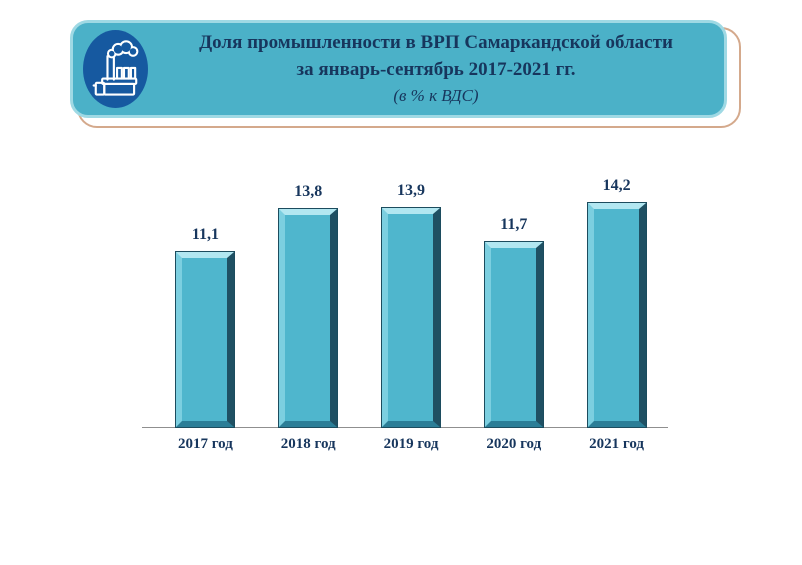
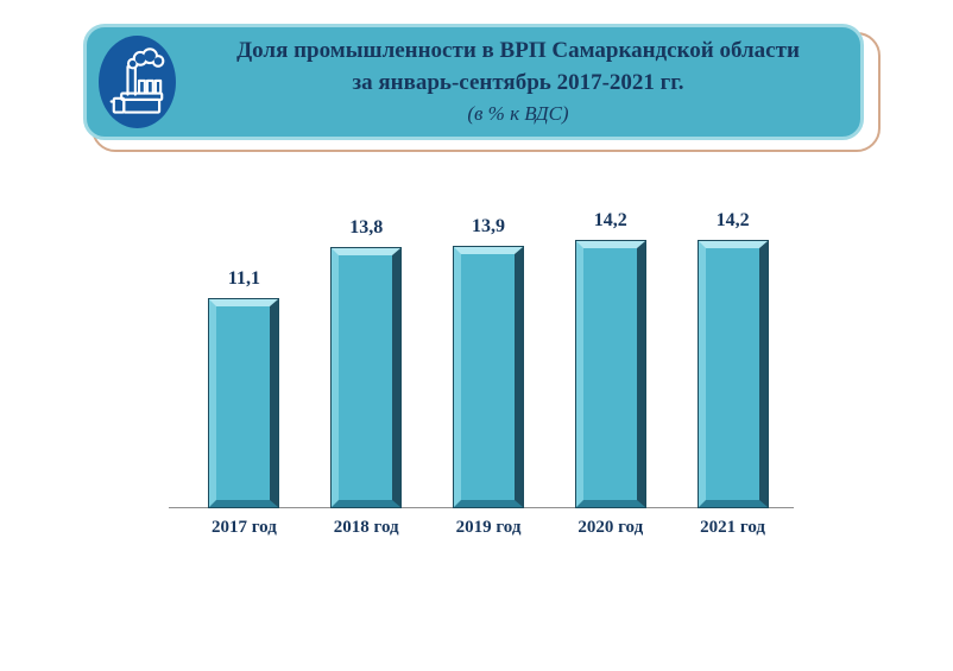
2020 год: 11,7 -> 14,2
